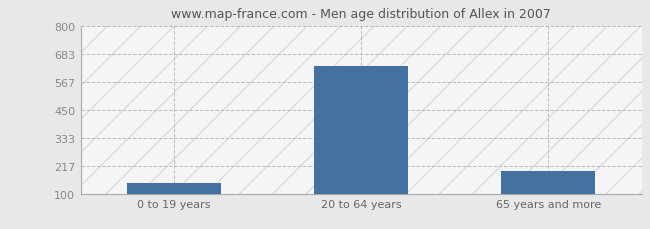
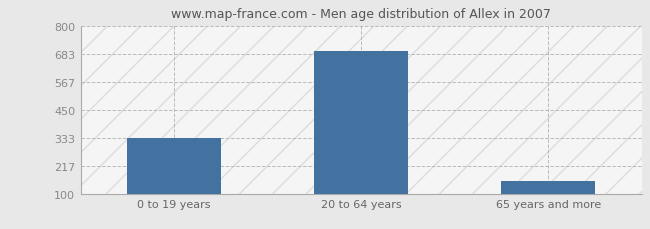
0 to 19 years: 145 -> 333
20 to 64 years: 630 -> 693
65 years and more: 195 -> 153
